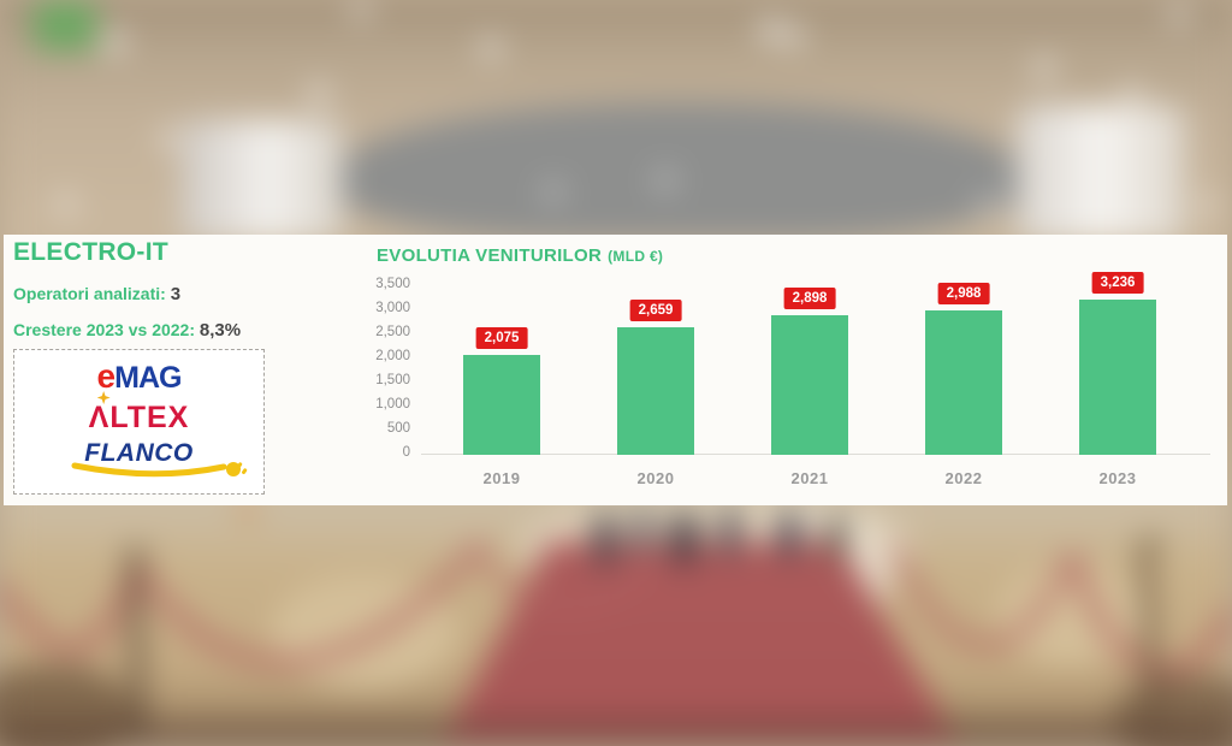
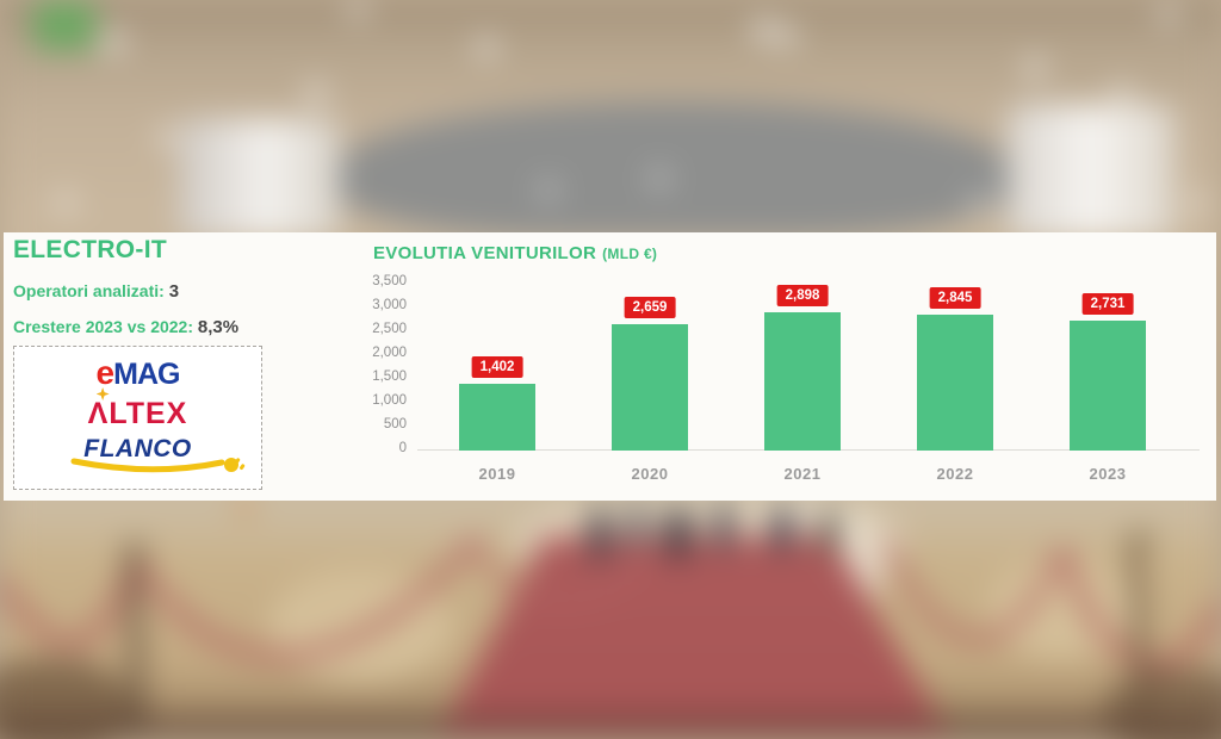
2019: 2,075 -> 1,402
2022: 2,988 -> 2,845
2023: 3,236 -> 2,731
